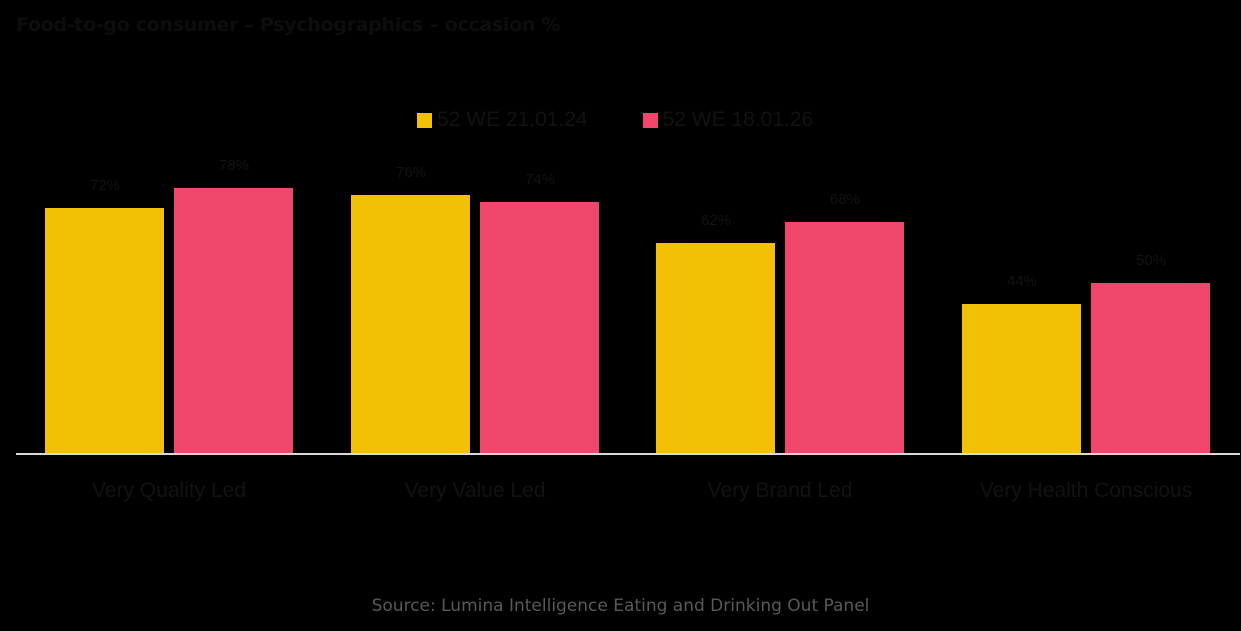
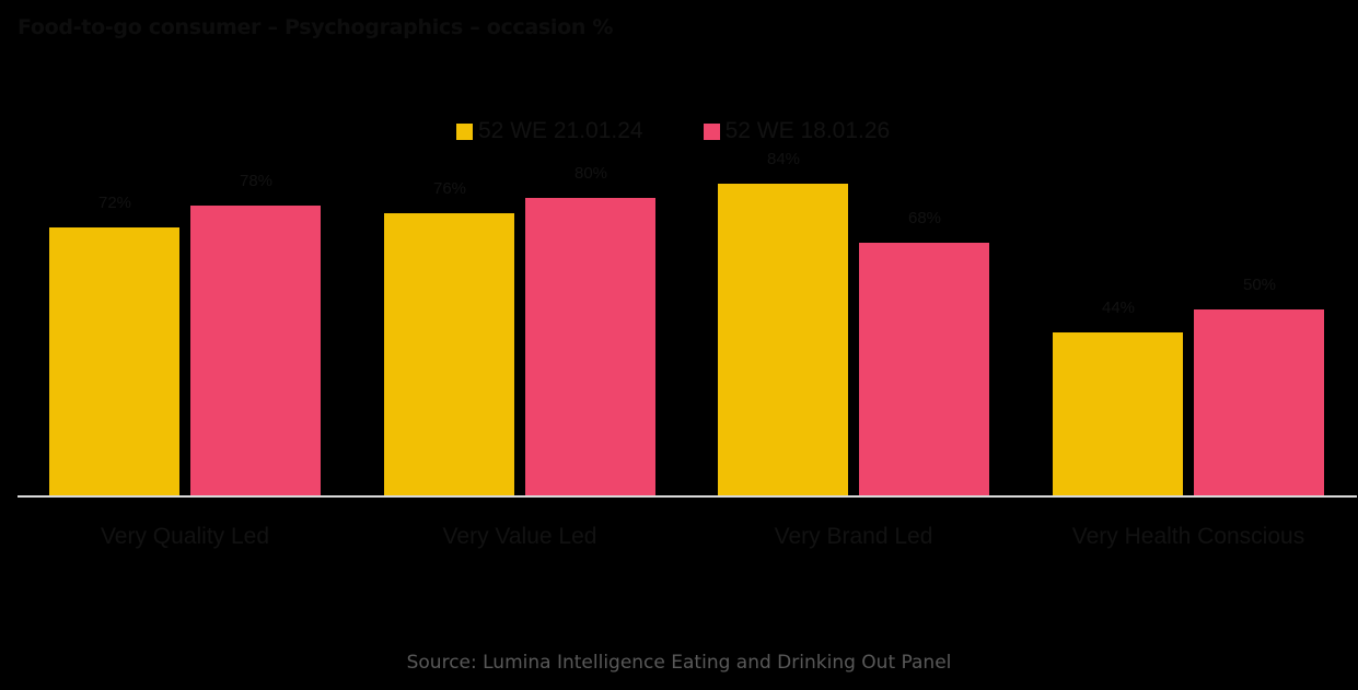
52 WE 18.01.26/Very Value Led: 74% -> 80%
52 WE 21.01.24/Very Brand Led: 62% -> 84%
